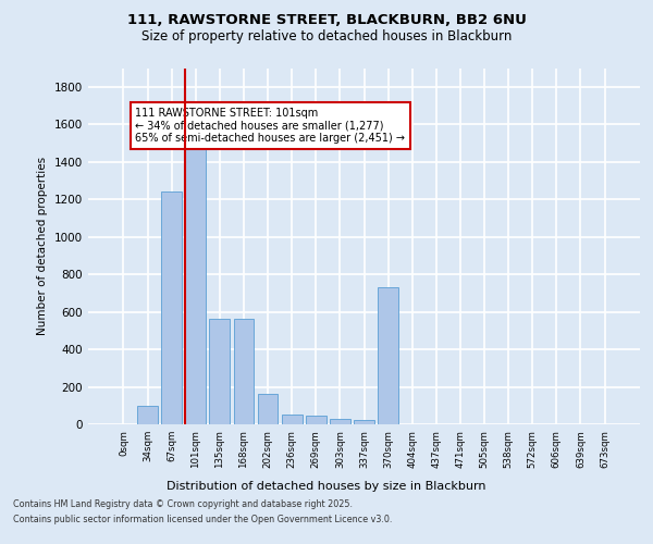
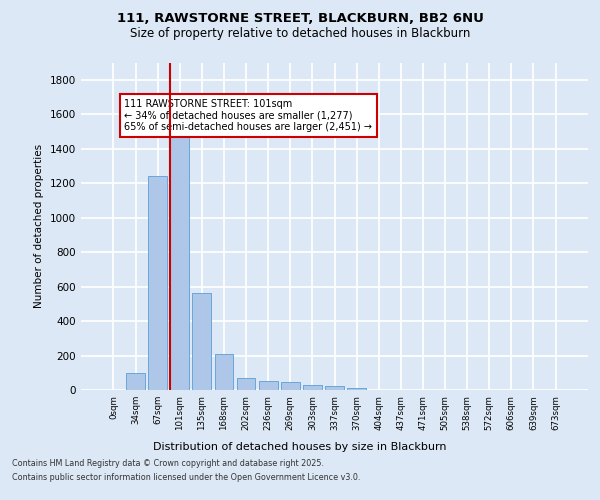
168sqm: 560 -> 210
202sqm: 160 -> 70
370sqm: 730 -> 10
